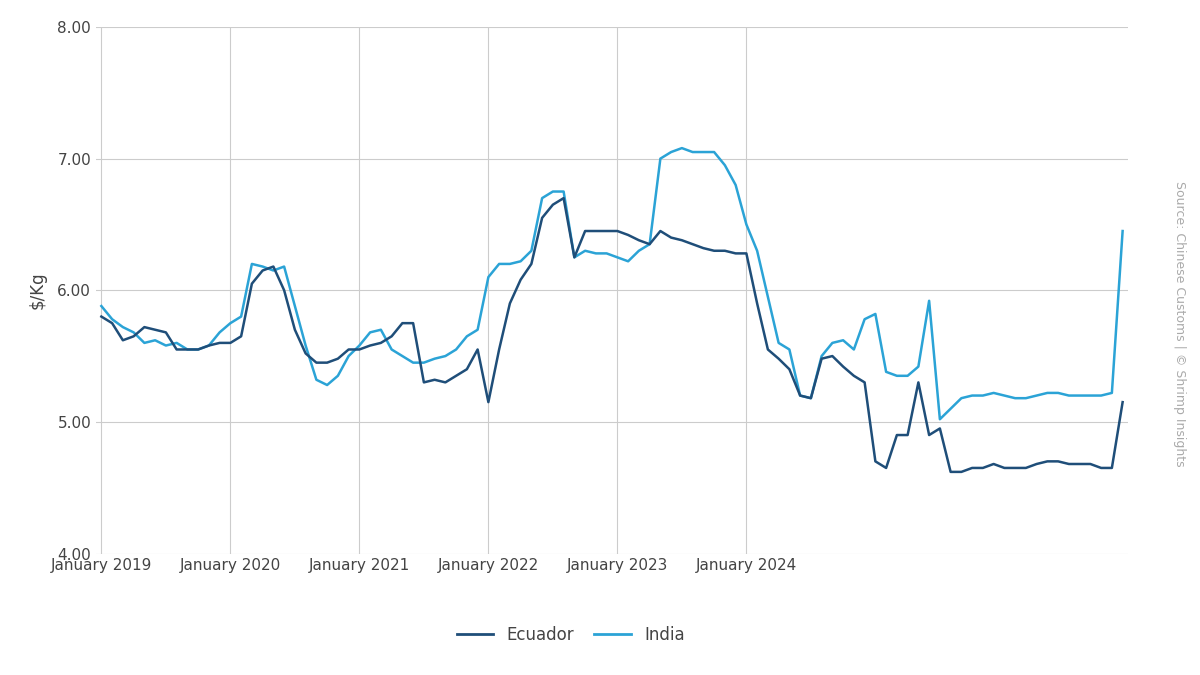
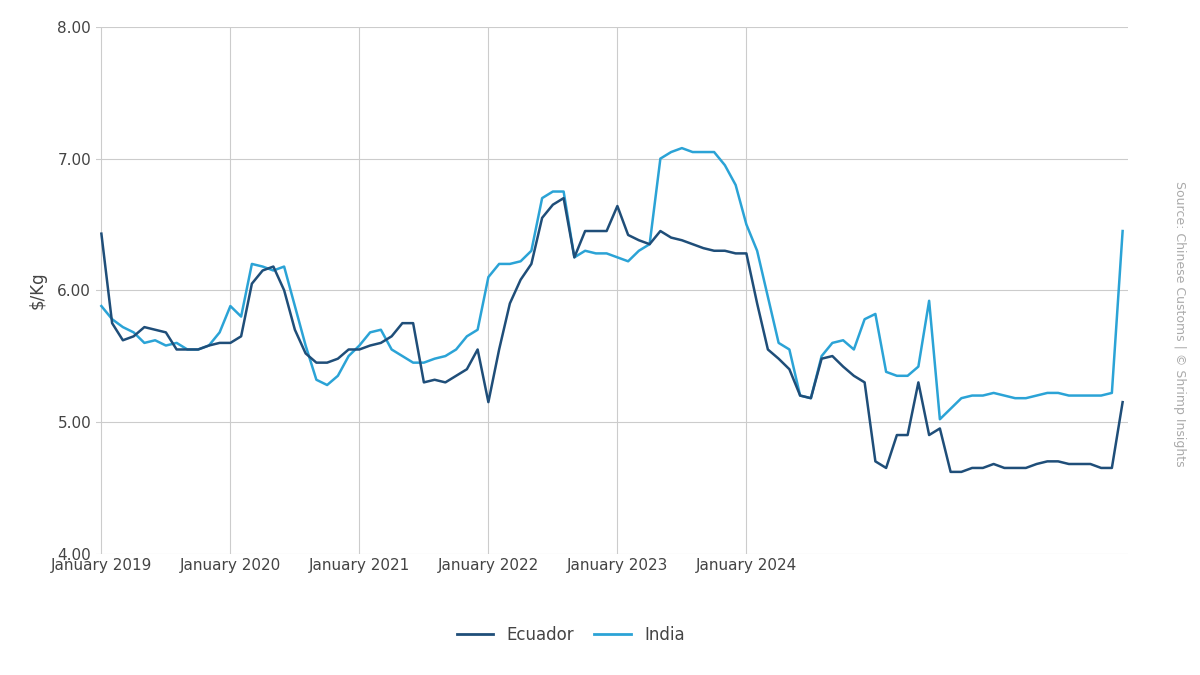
Ecuador/January 2019: 5.80 -> 6.43
India/January 2020: 5.75 -> 5.88
Ecuador/January 2023: 6.45 -> 6.64
